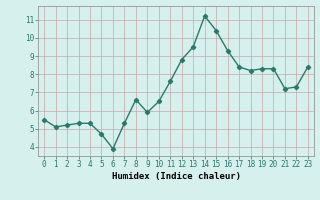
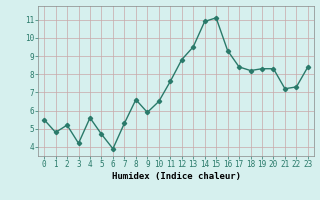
1: 5.1 -> 4.8
3: 5.3 -> 4.2
4: 5.3 -> 5.6
14: 11.2 -> 10.9
15: 10.4 -> 11.1
